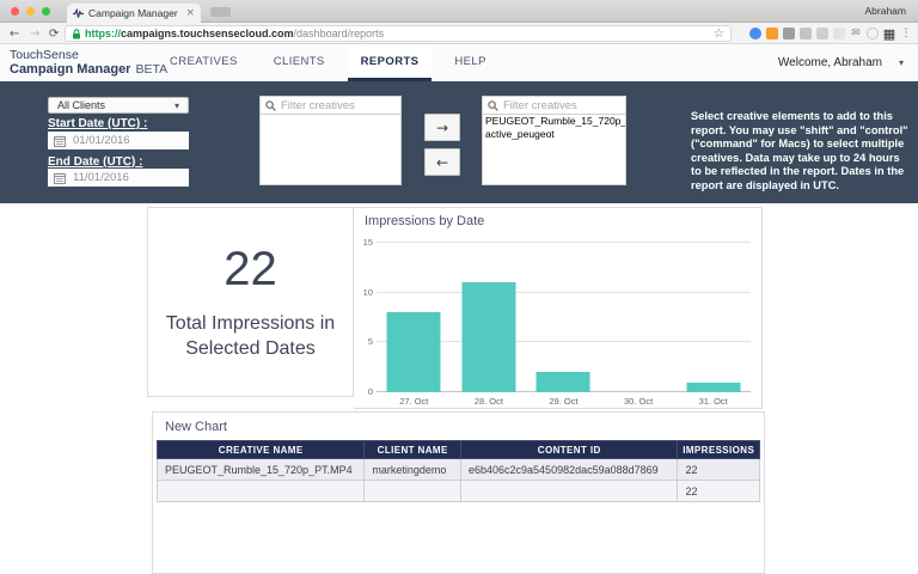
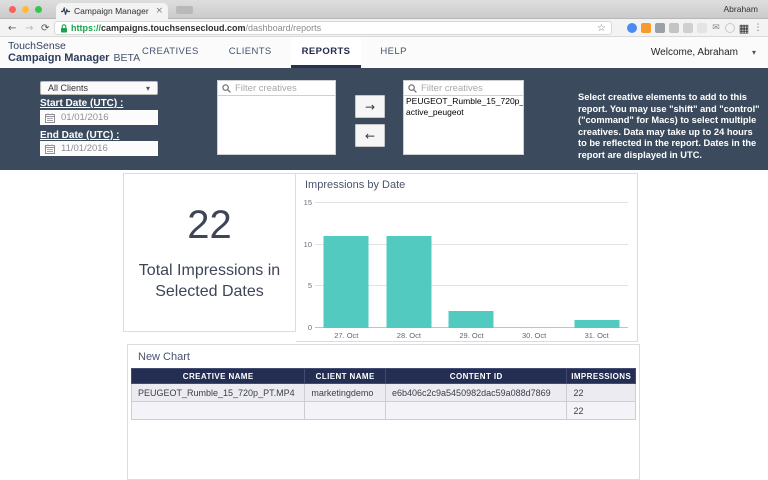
27. Oct: 8 -> 11
